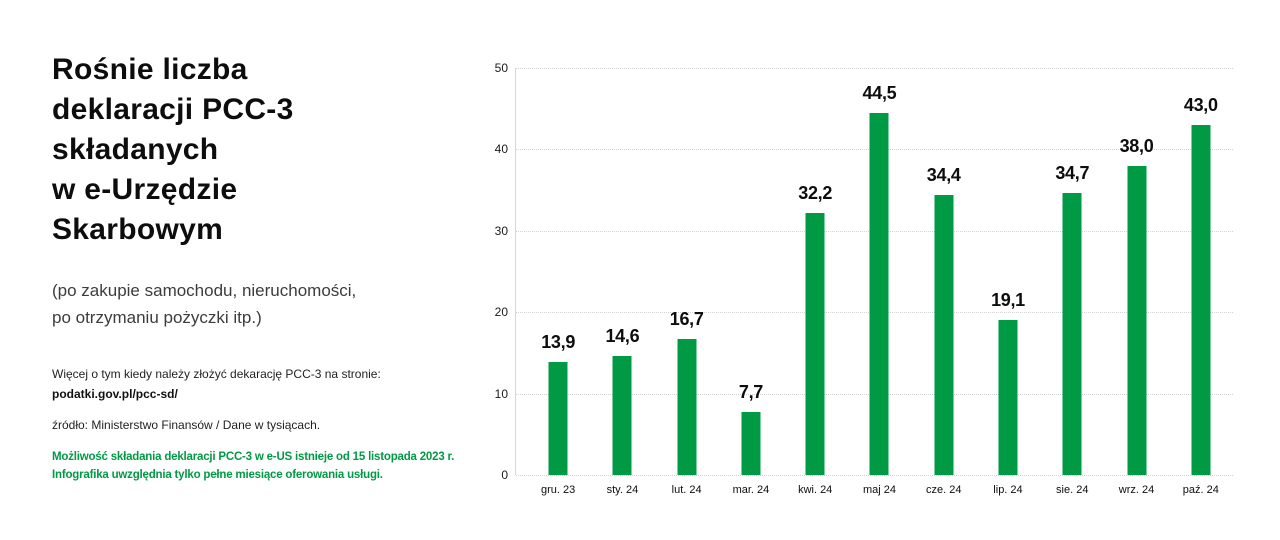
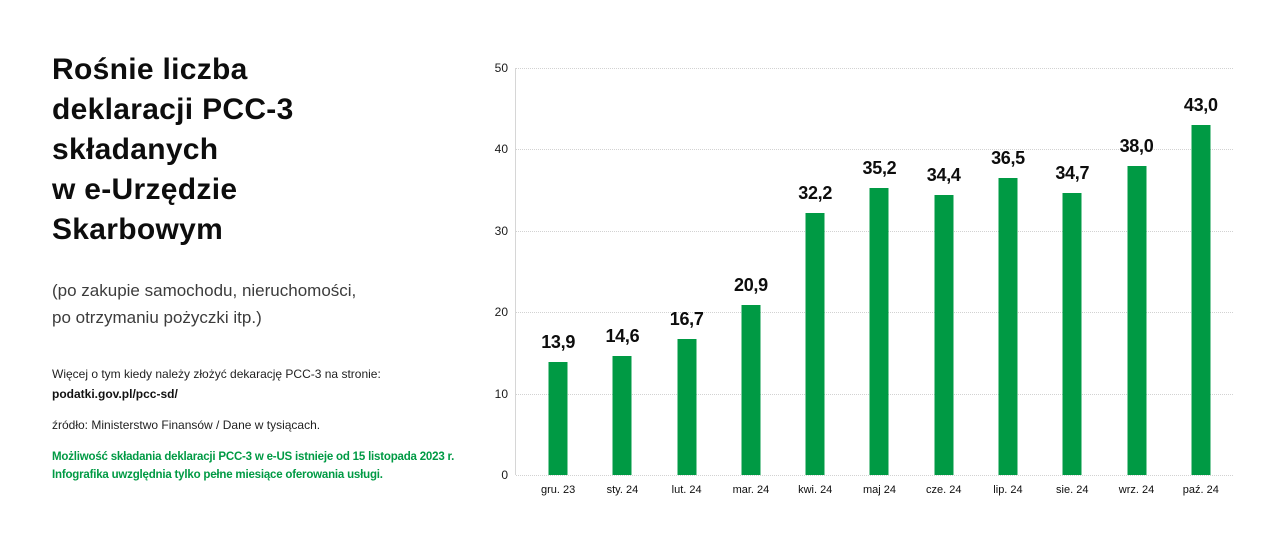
mar. 24: 7,7 -> 20,9
maj 24: 44,5 -> 35,2
lip. 24: 19,1 -> 36,5
